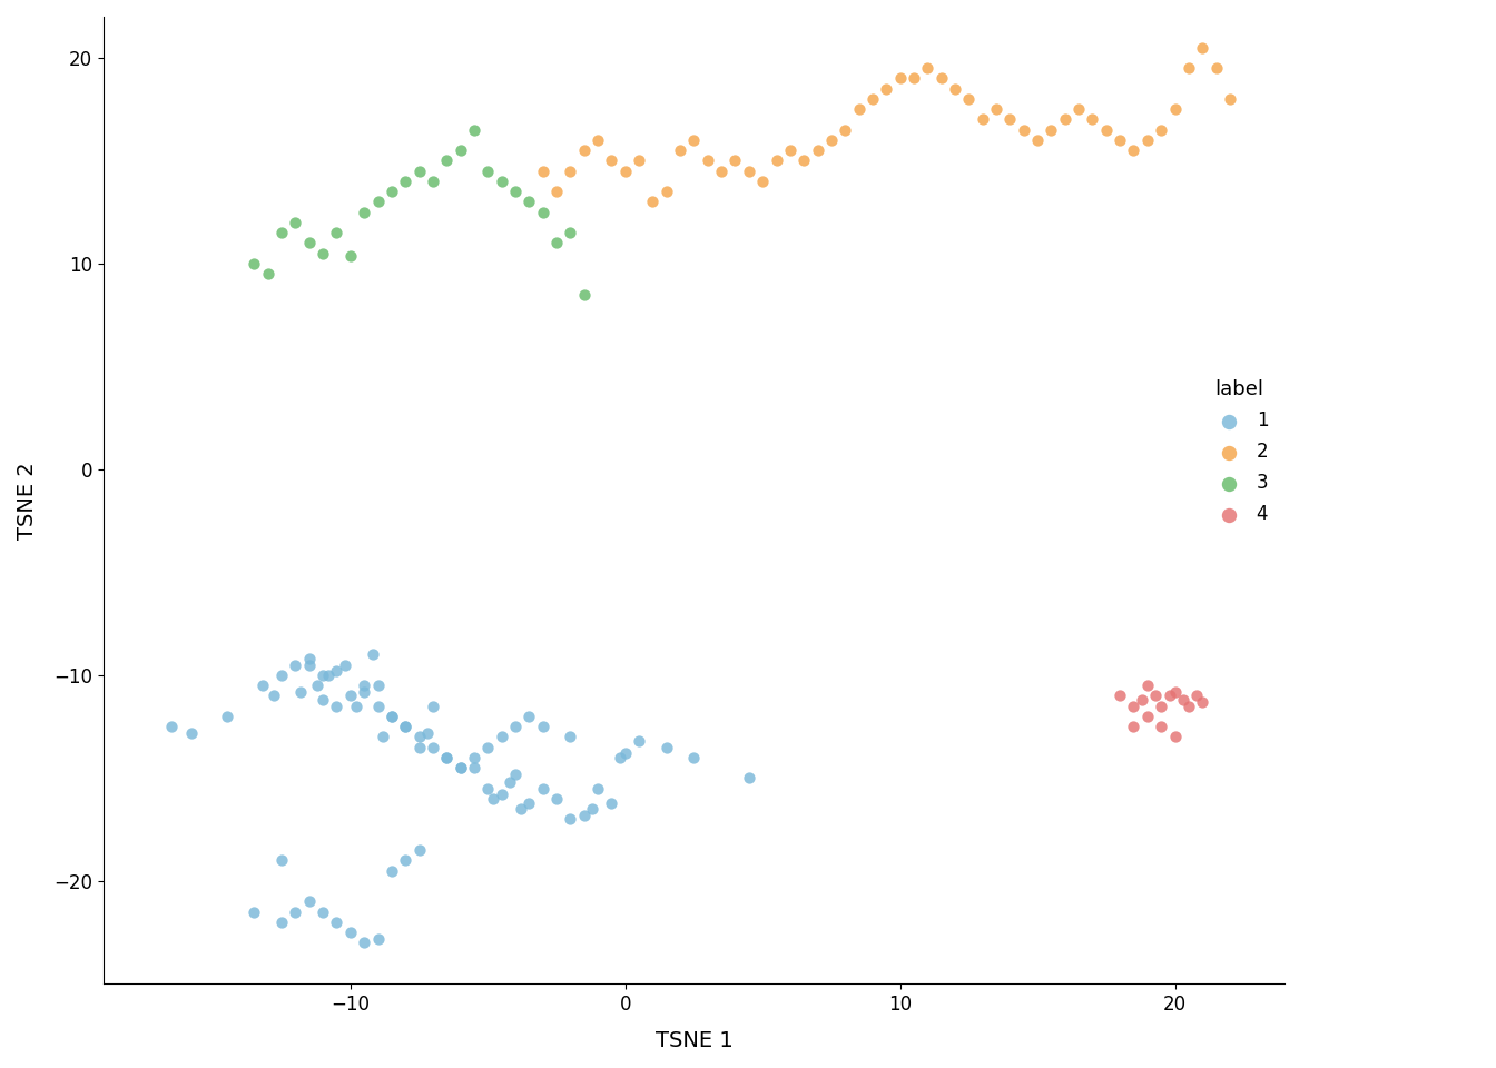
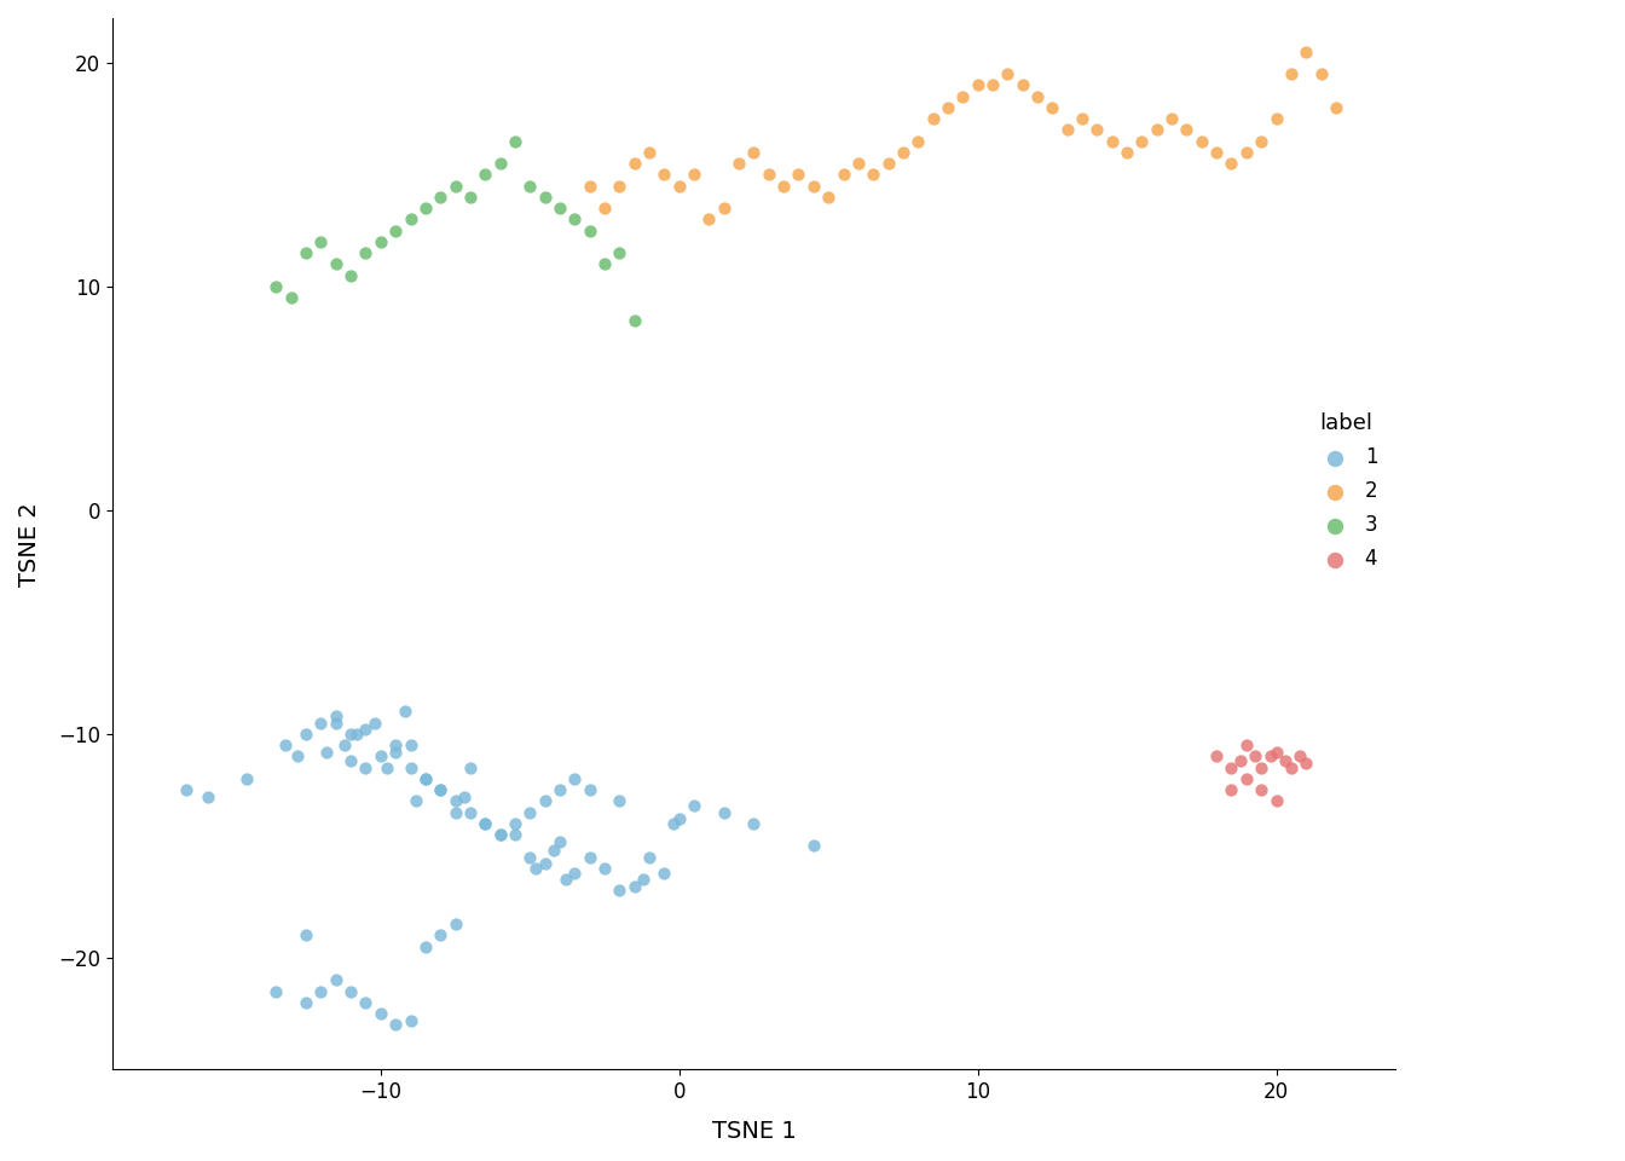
3/−10: 10.4 -> 12.0
